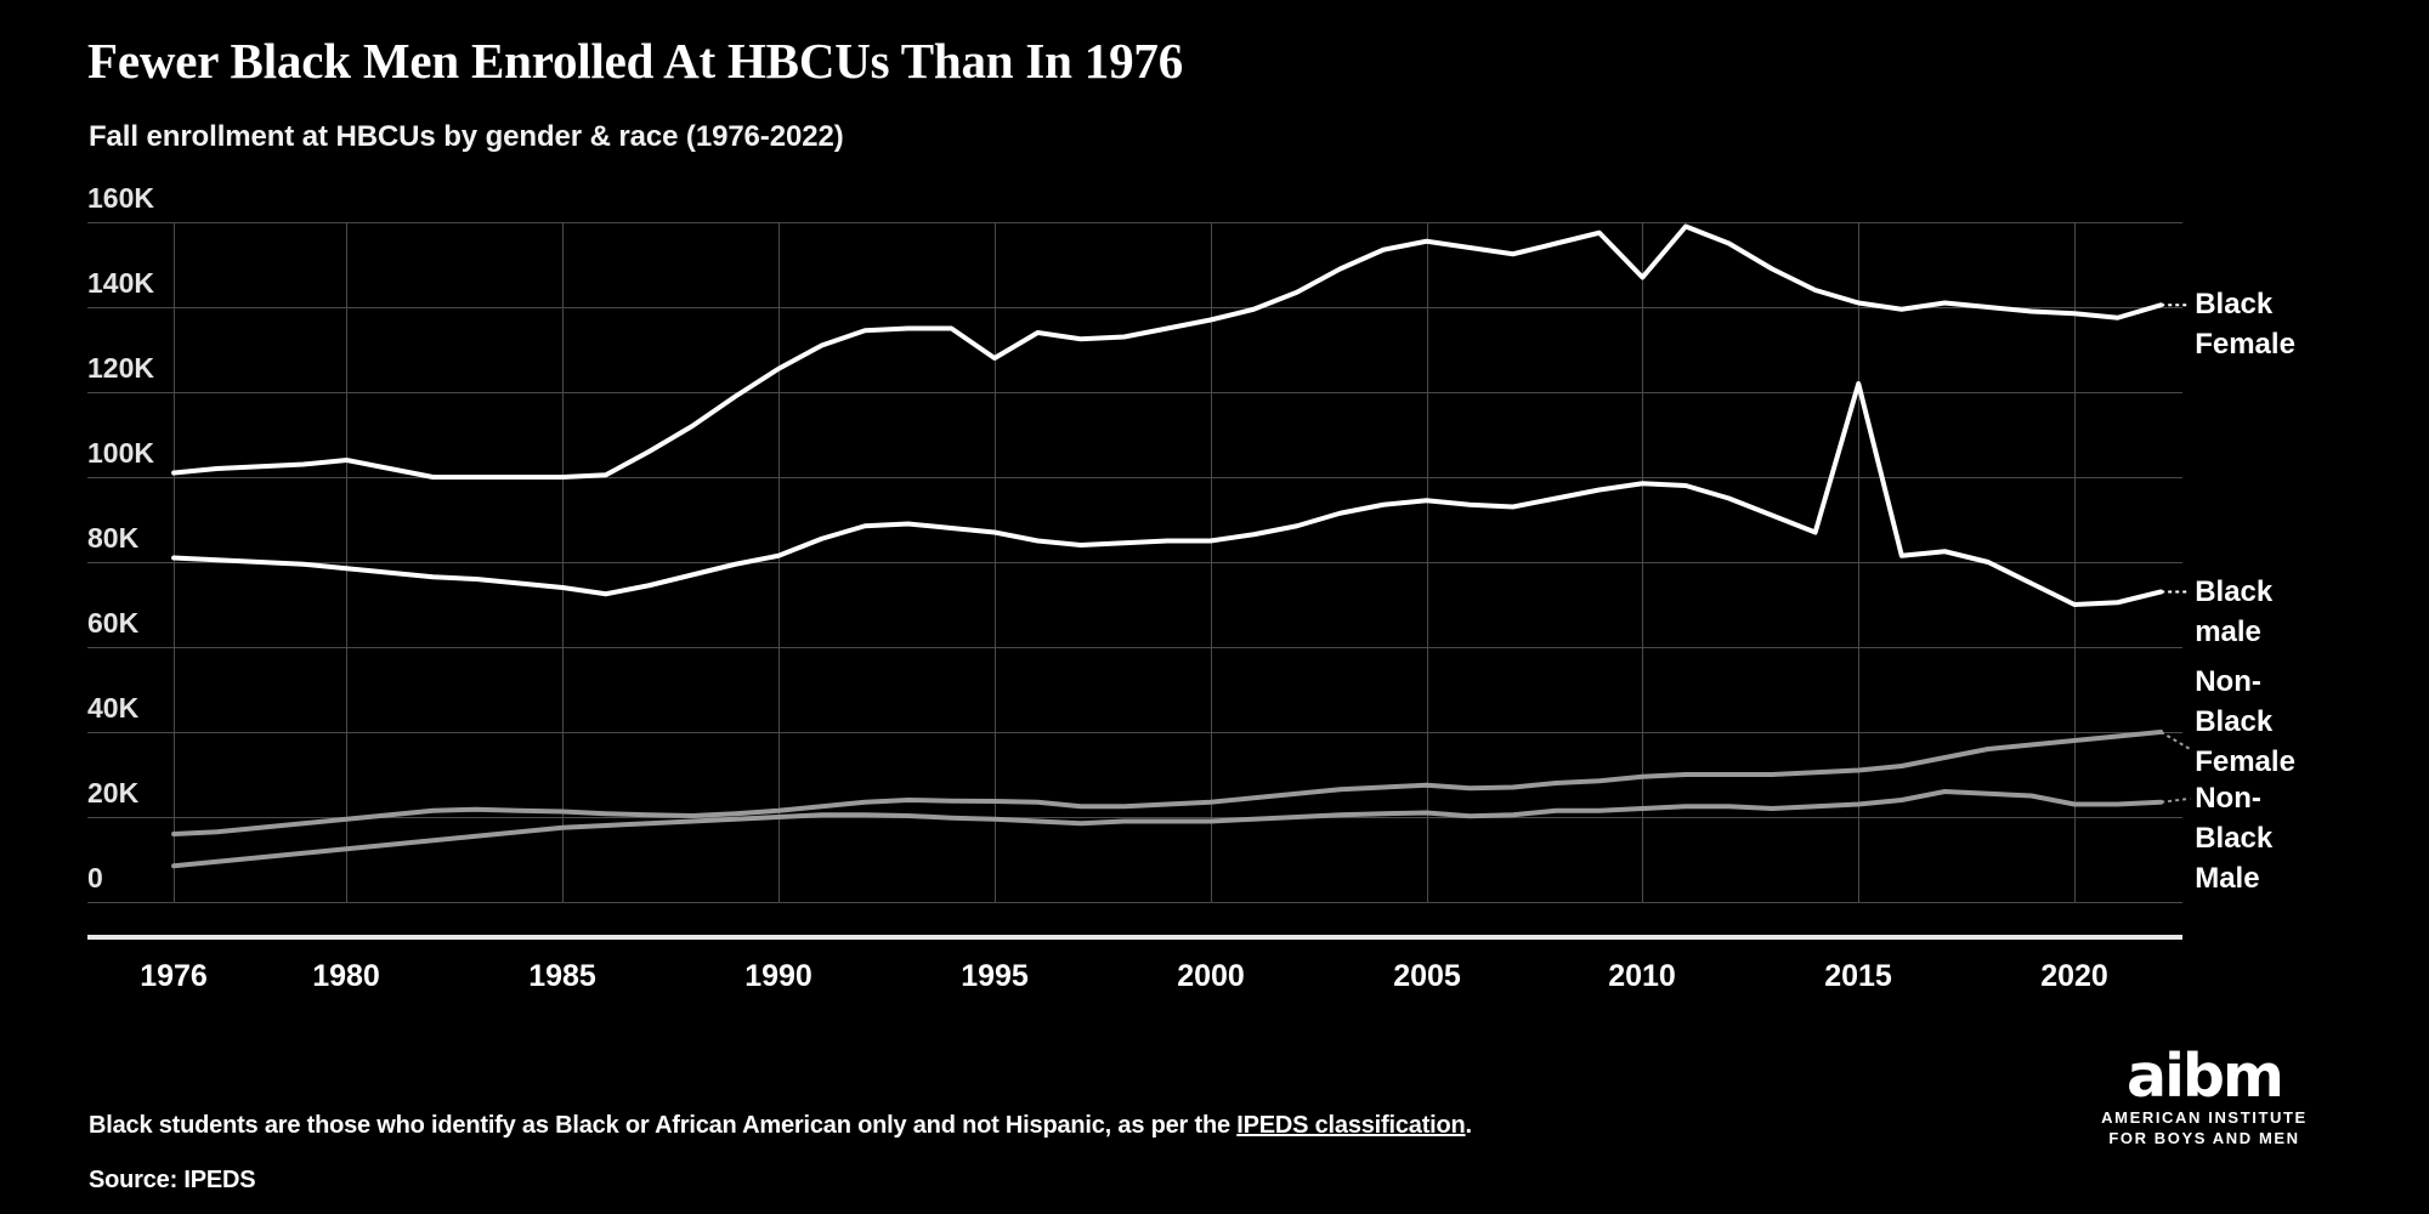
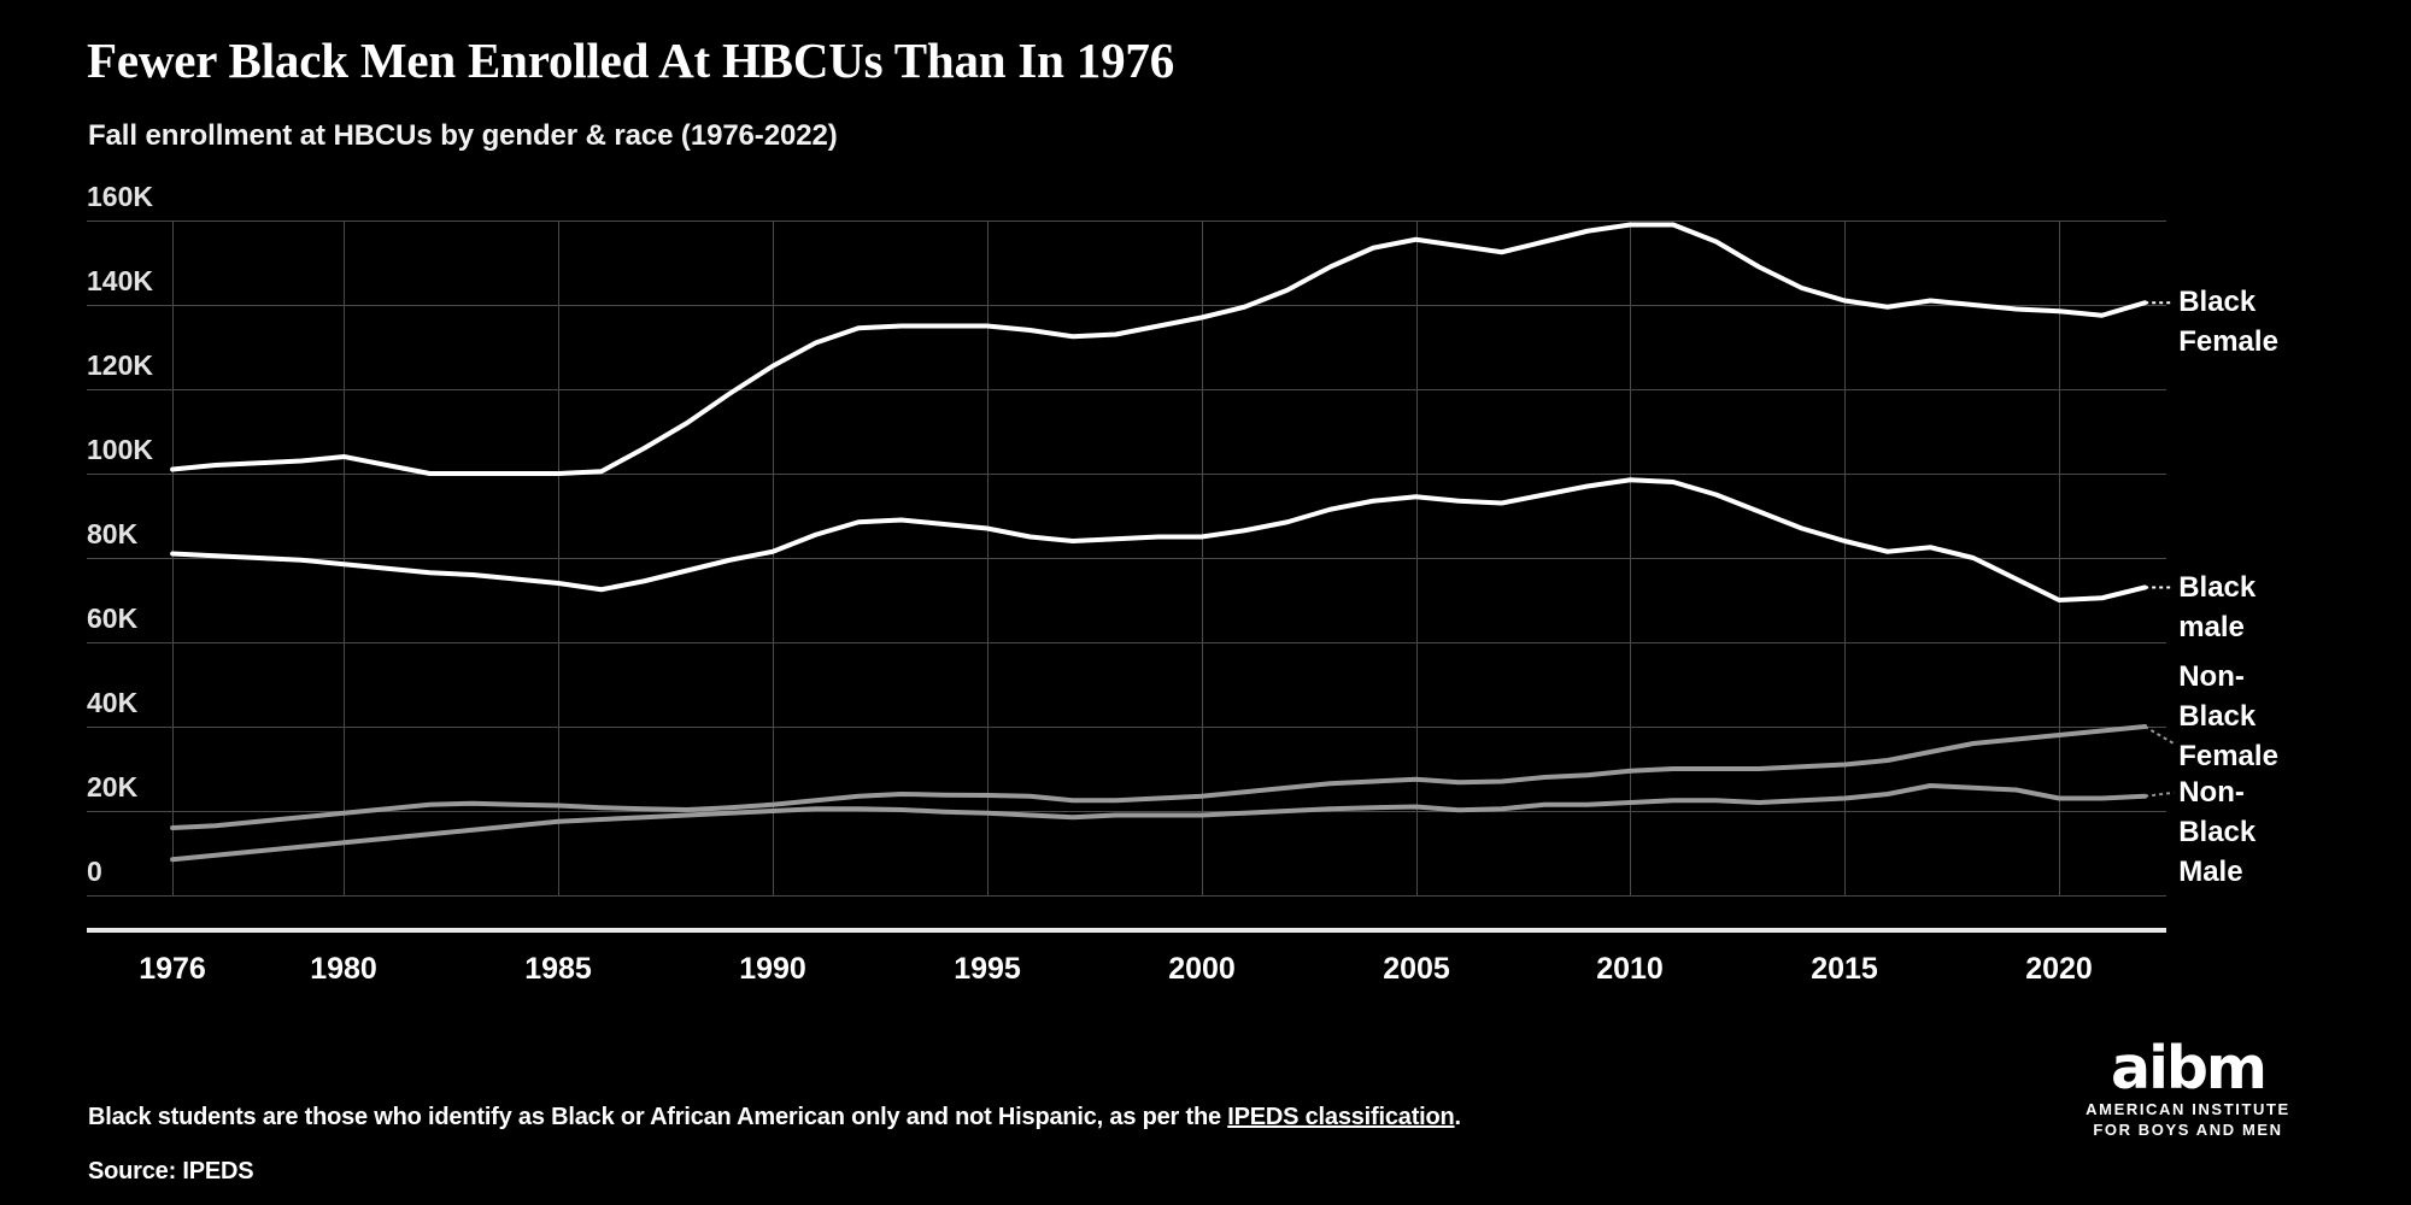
Black Female/1995: 128K -> 135K
Black Female/2010: 147K -> 159K
Black male/2015: 122K -> 84K
